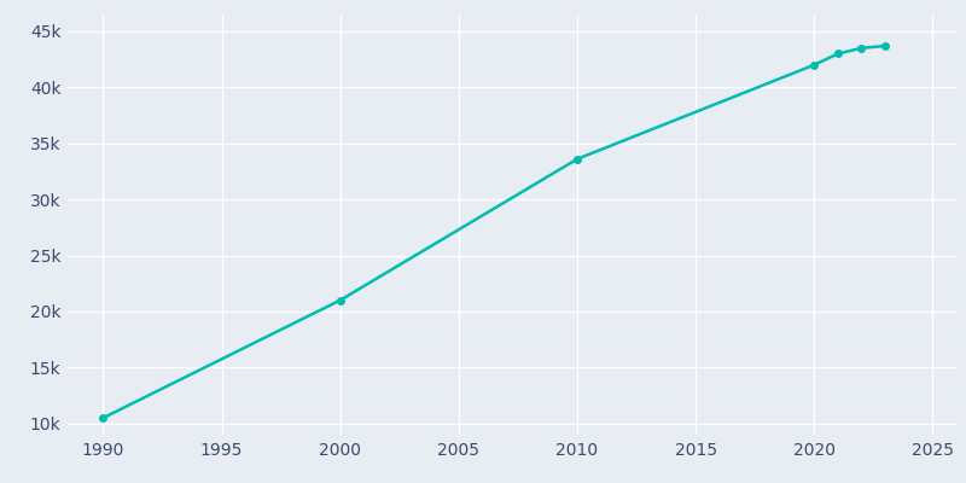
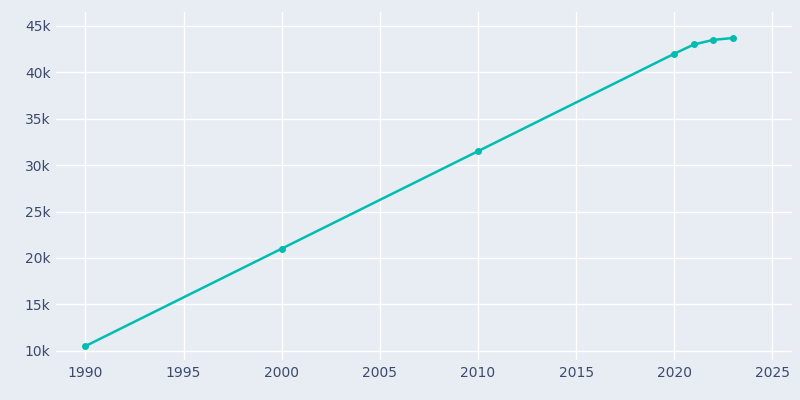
2010: 33.6k -> 31.5k
